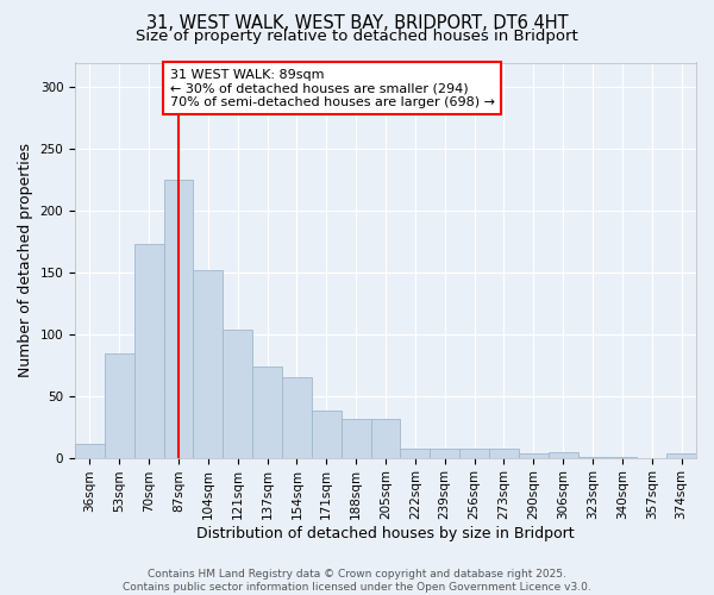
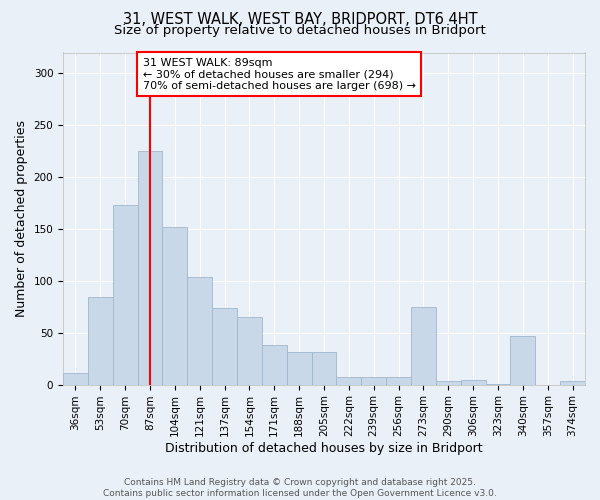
273sqm: 7 -> 75
340sqm: 1 -> 47
